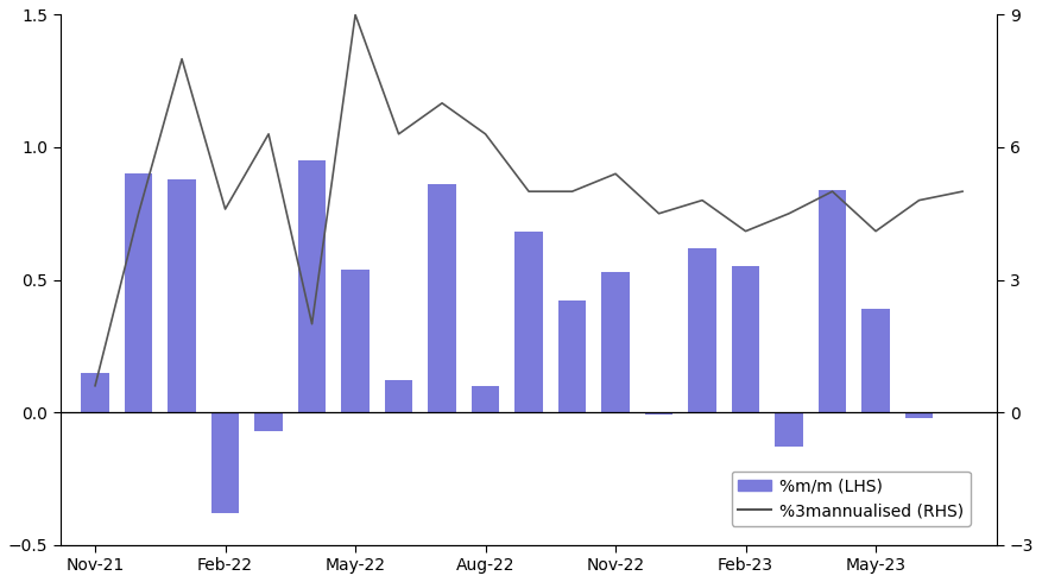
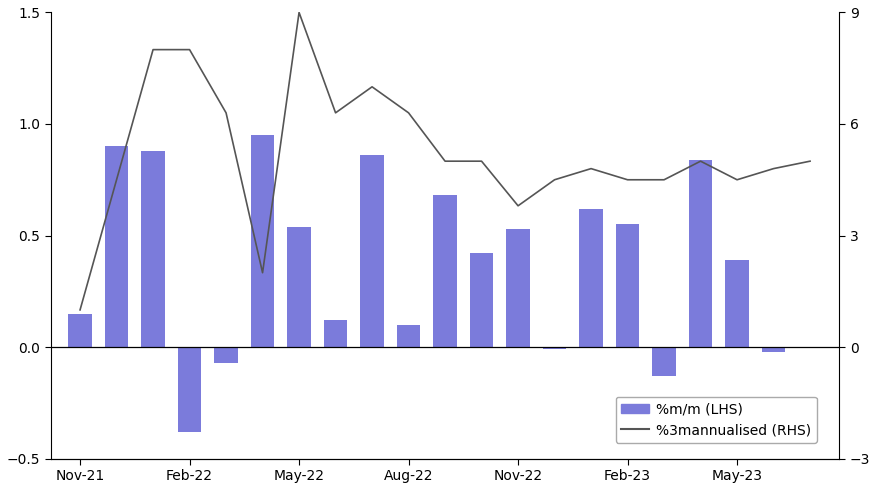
%3mannualised (RHS)/Nov-21: 0.6 -> 1.0
%3mannualised (RHS)/Feb-22: 4.6 -> 8.0
%3mannualised (RHS)/Nov-22: 5.4 -> 3.8
%3mannualised (RHS)/Feb-23: 4.1 -> 4.5
%3mannualised (RHS)/May-23: 4.1 -> 4.5
